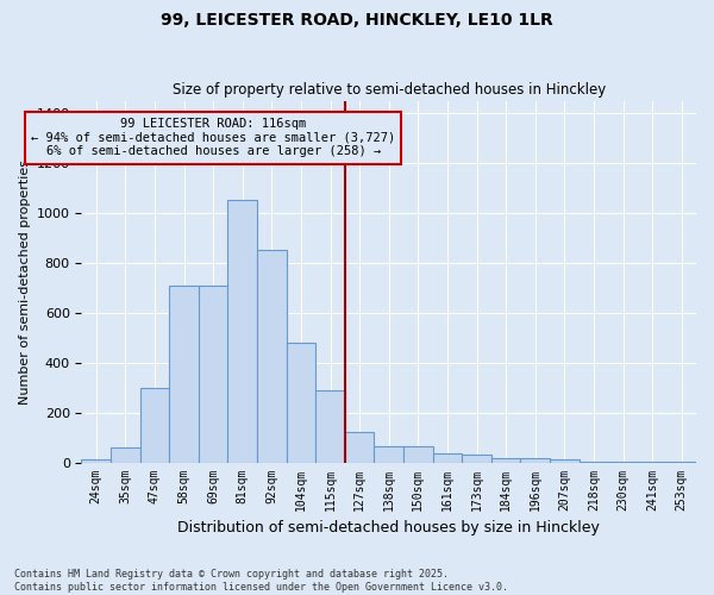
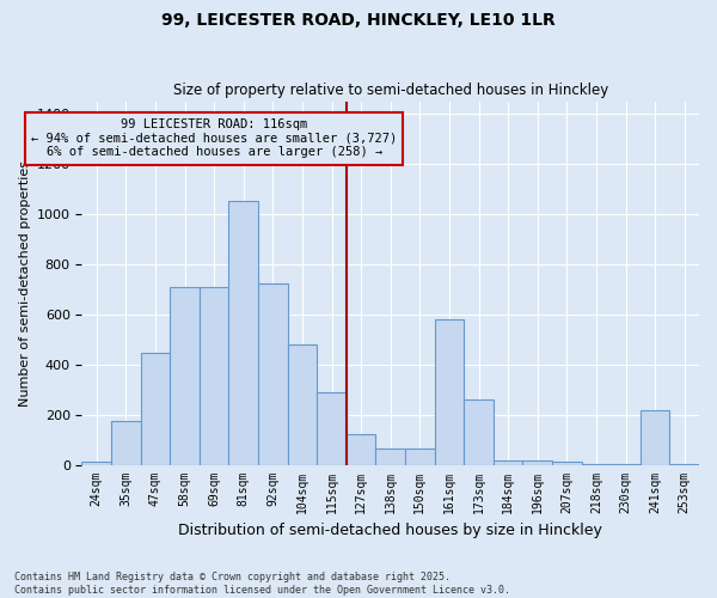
35sqm: 60 -> 175
47sqm: 300 -> 445
92sqm: 850 -> 725
161sqm: 35 -> 580
173sqm: 30 -> 260
241sqm: 5 -> 215
